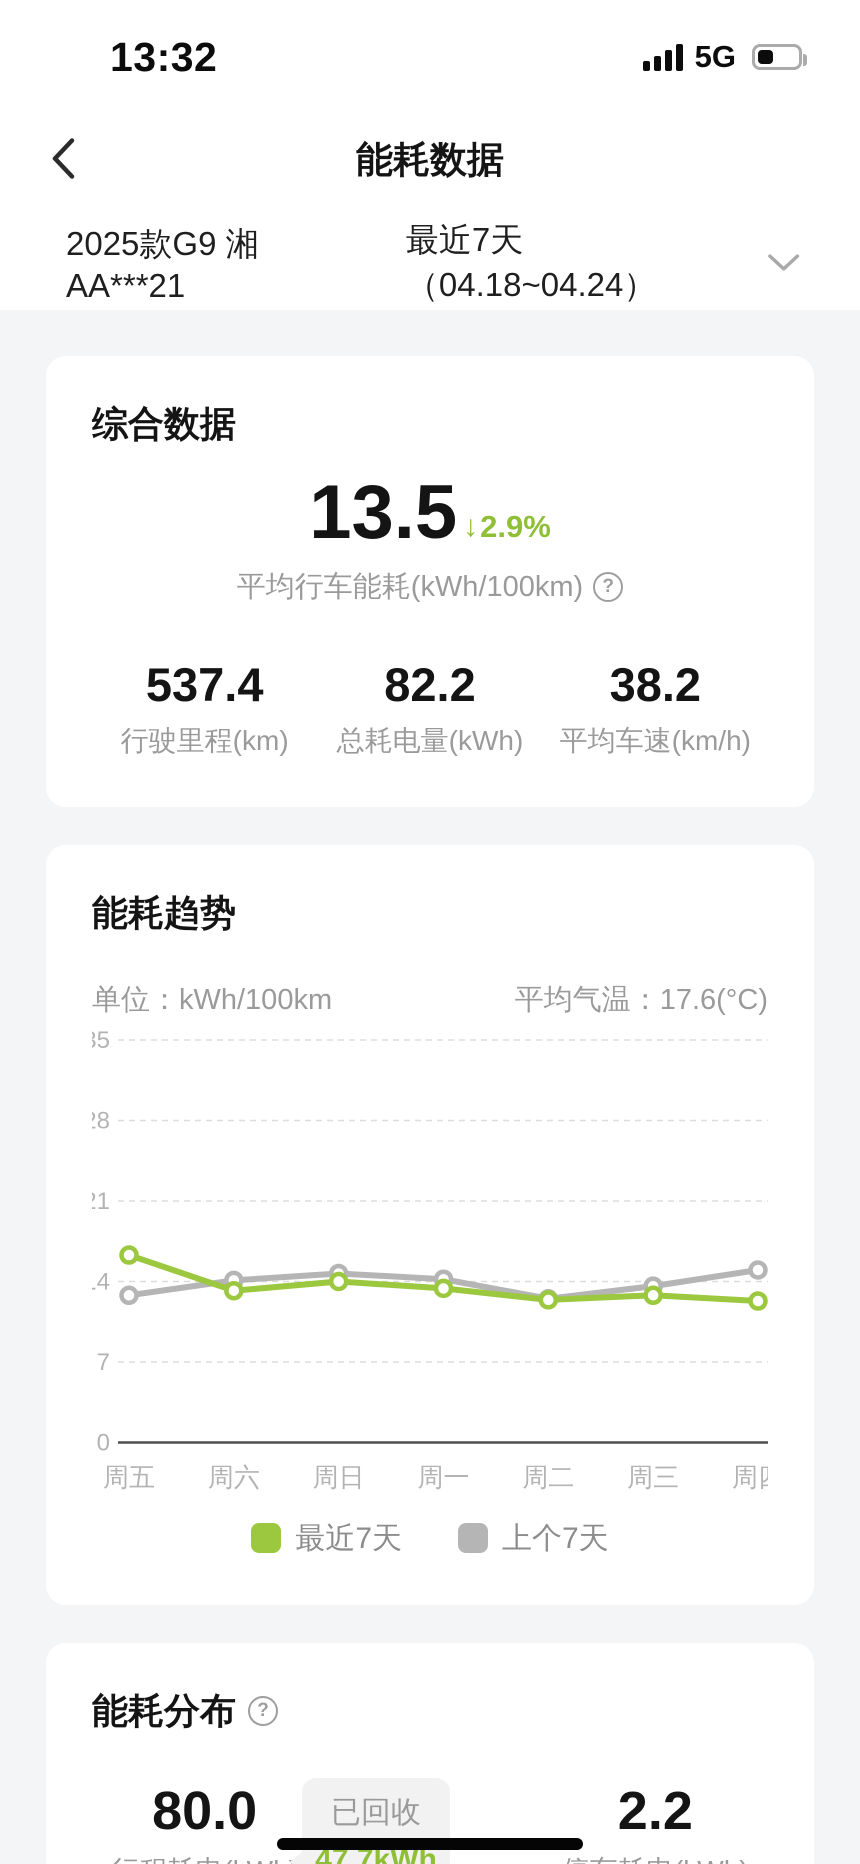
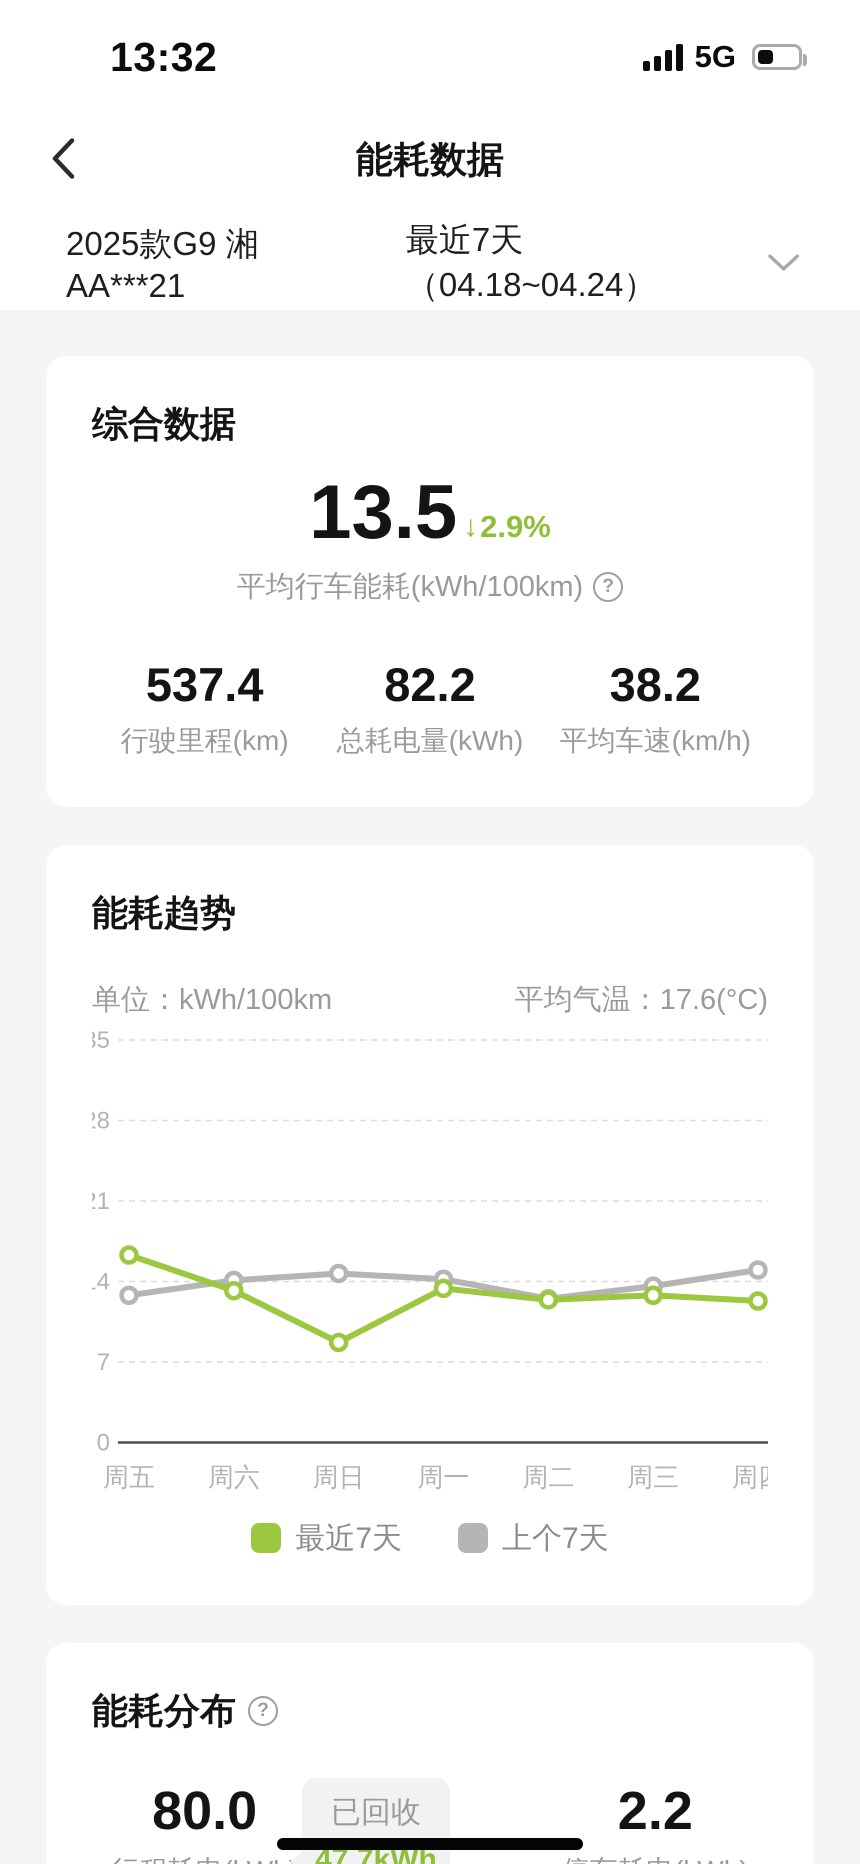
最近7天/周日: 14.0 -> 8.7
